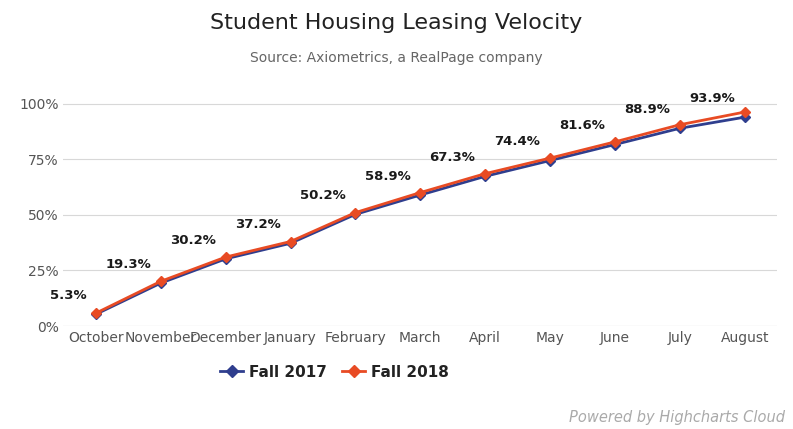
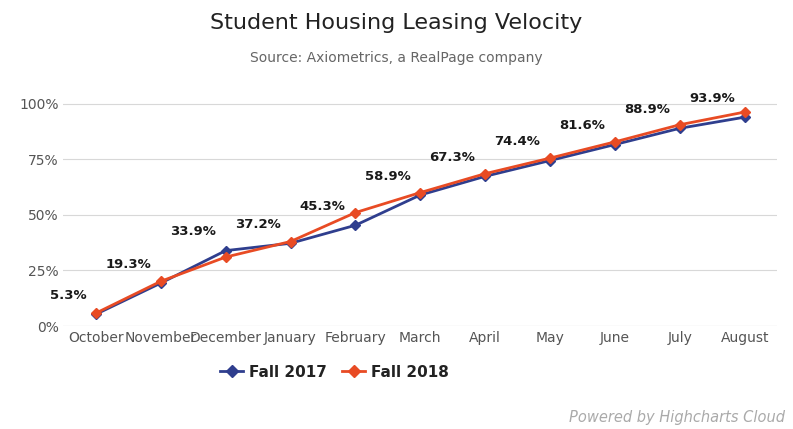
Fall 2017/December: 30.2% -> 33.9%
Fall 2017/February: 50.2% -> 45.3%
